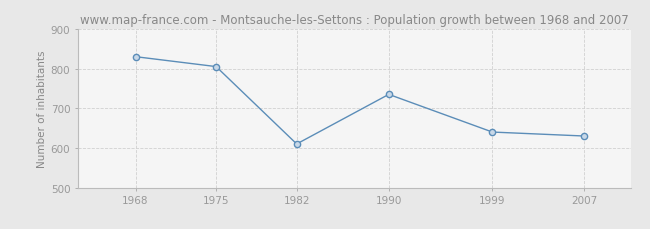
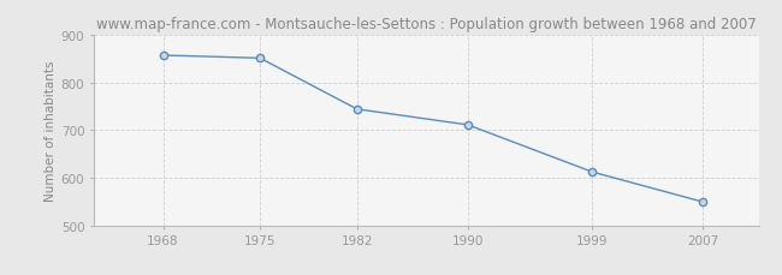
1968: 830 -> 857
1975: 805 -> 851
1982: 610 -> 744
1990: 735 -> 711
1999: 640 -> 612
2007: 630 -> 549
